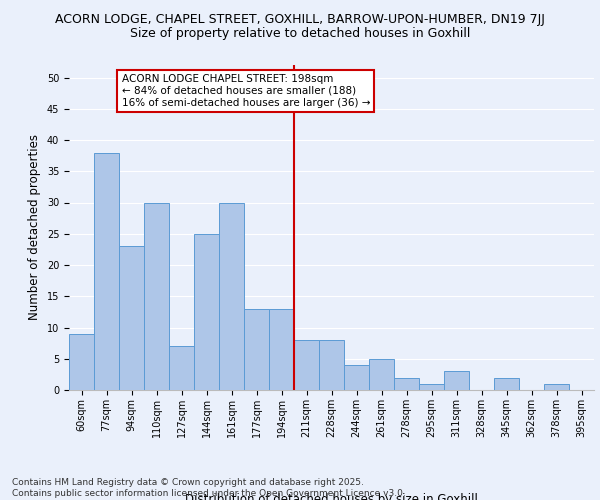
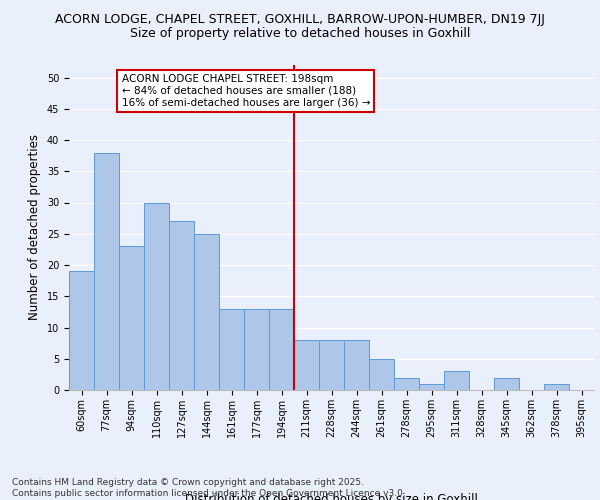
60sqm: 9 -> 19
127sqm: 7 -> 27
161sqm: 30 -> 13
244sqm: 4 -> 8
